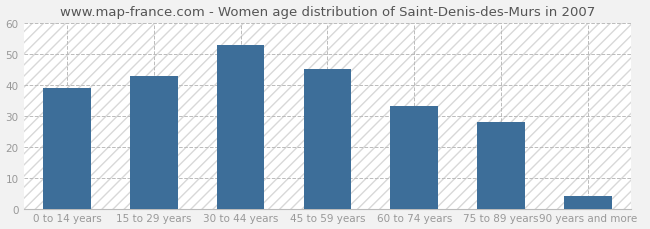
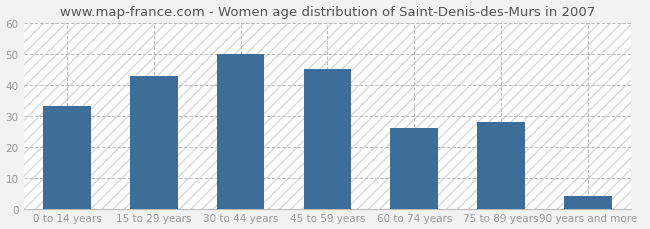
0 to 14 years: 39 -> 33
30 to 44 years: 53 -> 50
60 to 74 years: 33 -> 26
